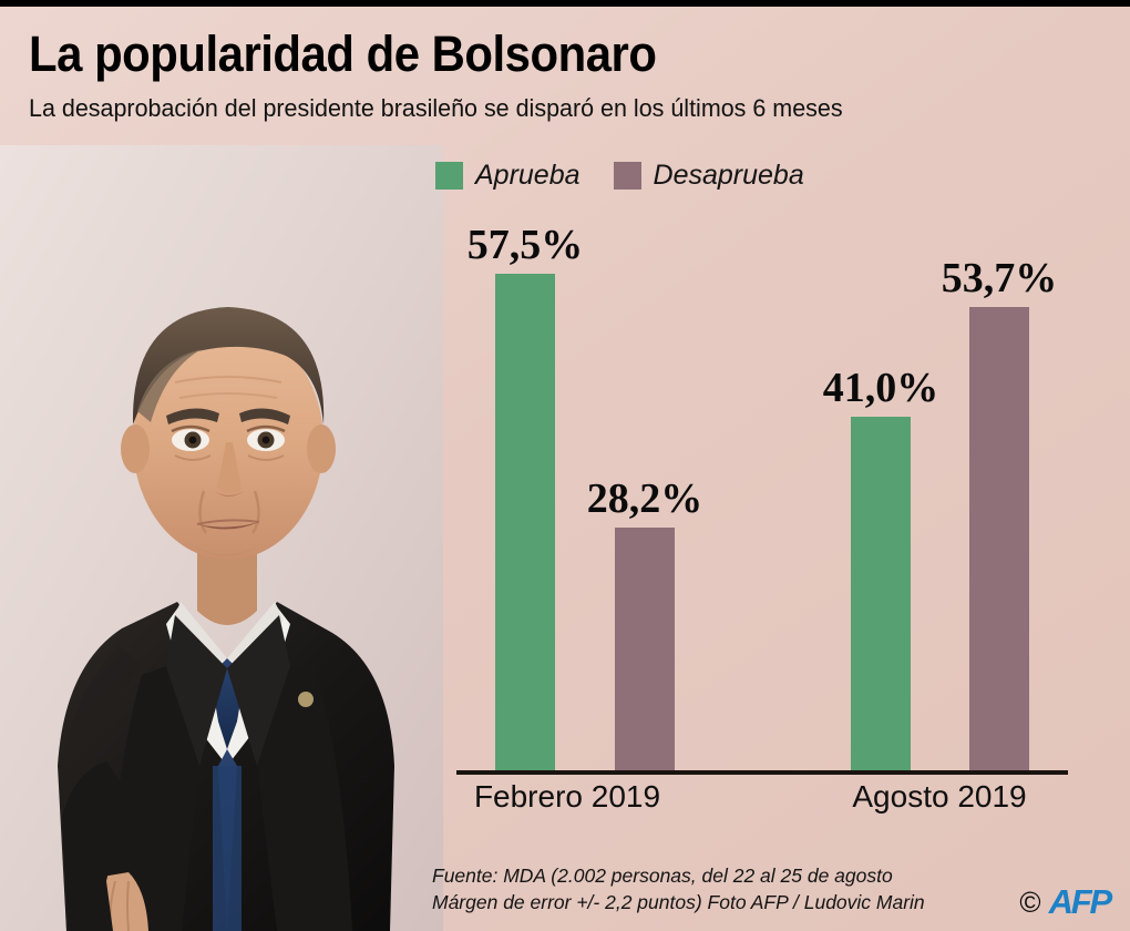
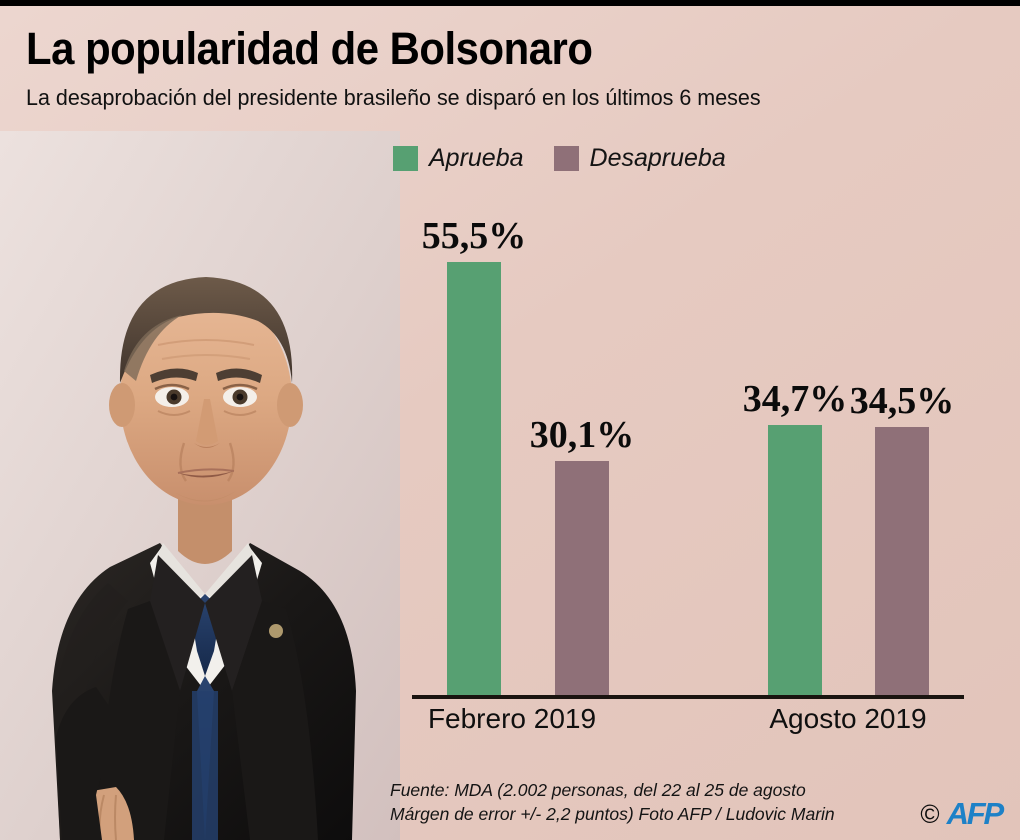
Aprueba/Febrero 2019: 57,5% -> 55,5%
Desaprueba/Febrero 2019: 28,2% -> 30,1%
Aprueba/Agosto 2019: 41,0% -> 34,7%
Desaprueba/Agosto 2019: 53,7% -> 34,5%
